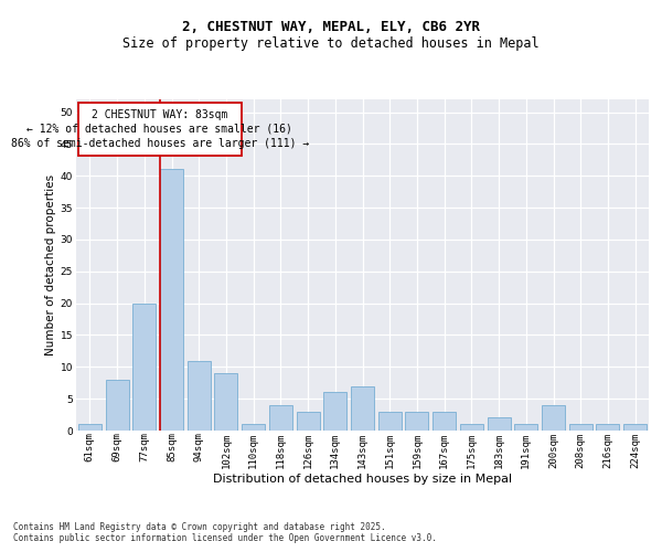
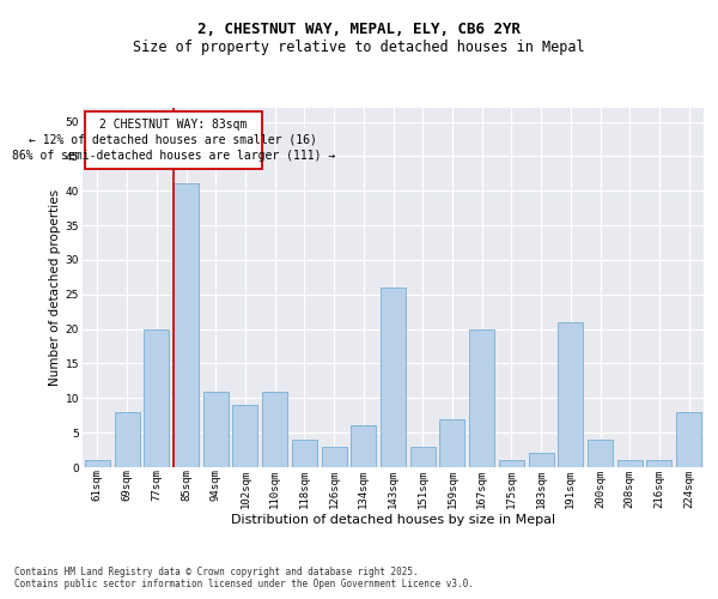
110sqm: 1 -> 11
143sqm: 7 -> 26
159sqm: 3 -> 7
167sqm: 3 -> 20
191sqm: 1 -> 21
224sqm: 1 -> 8
